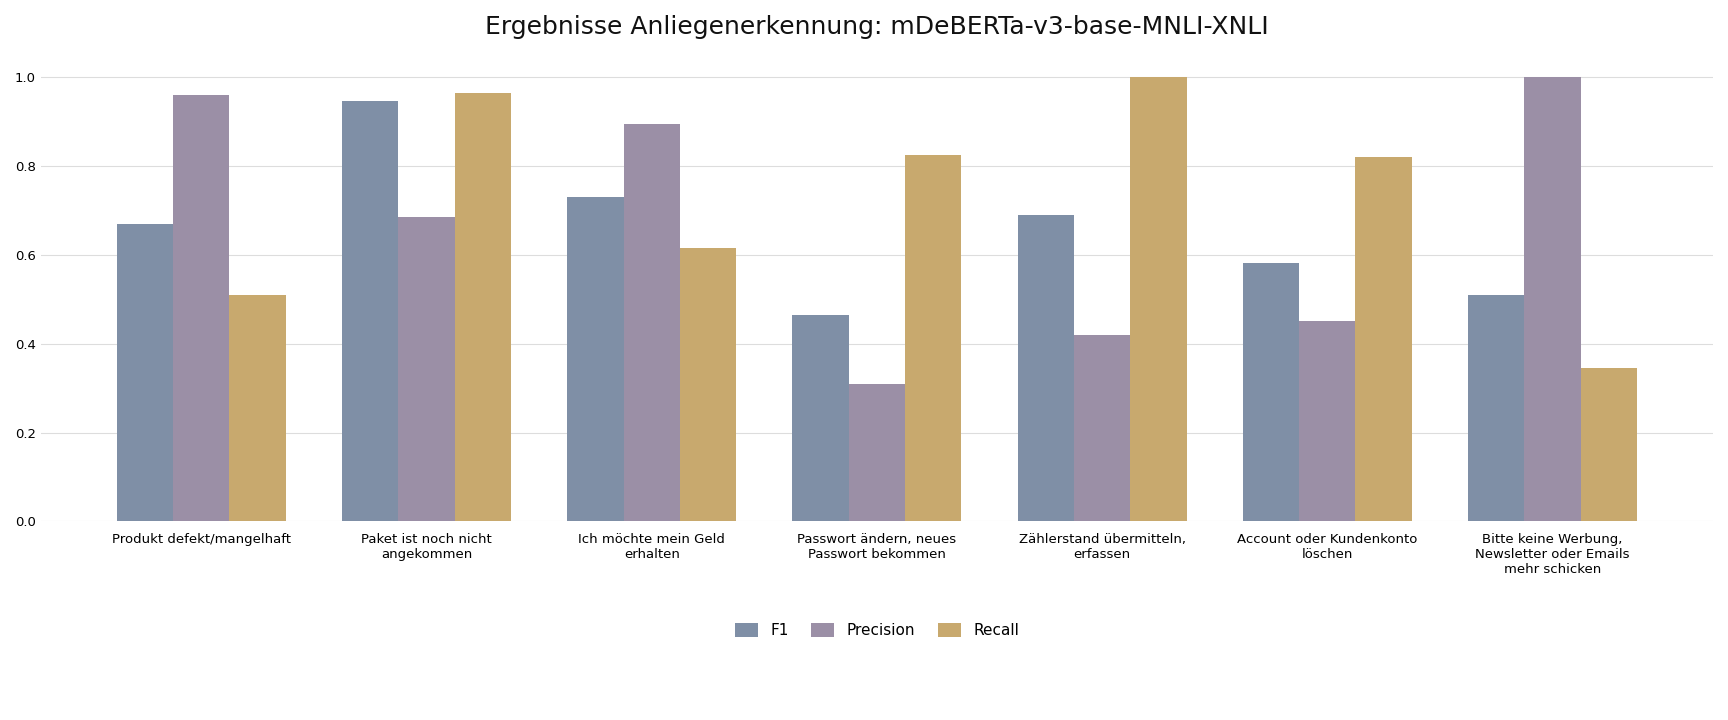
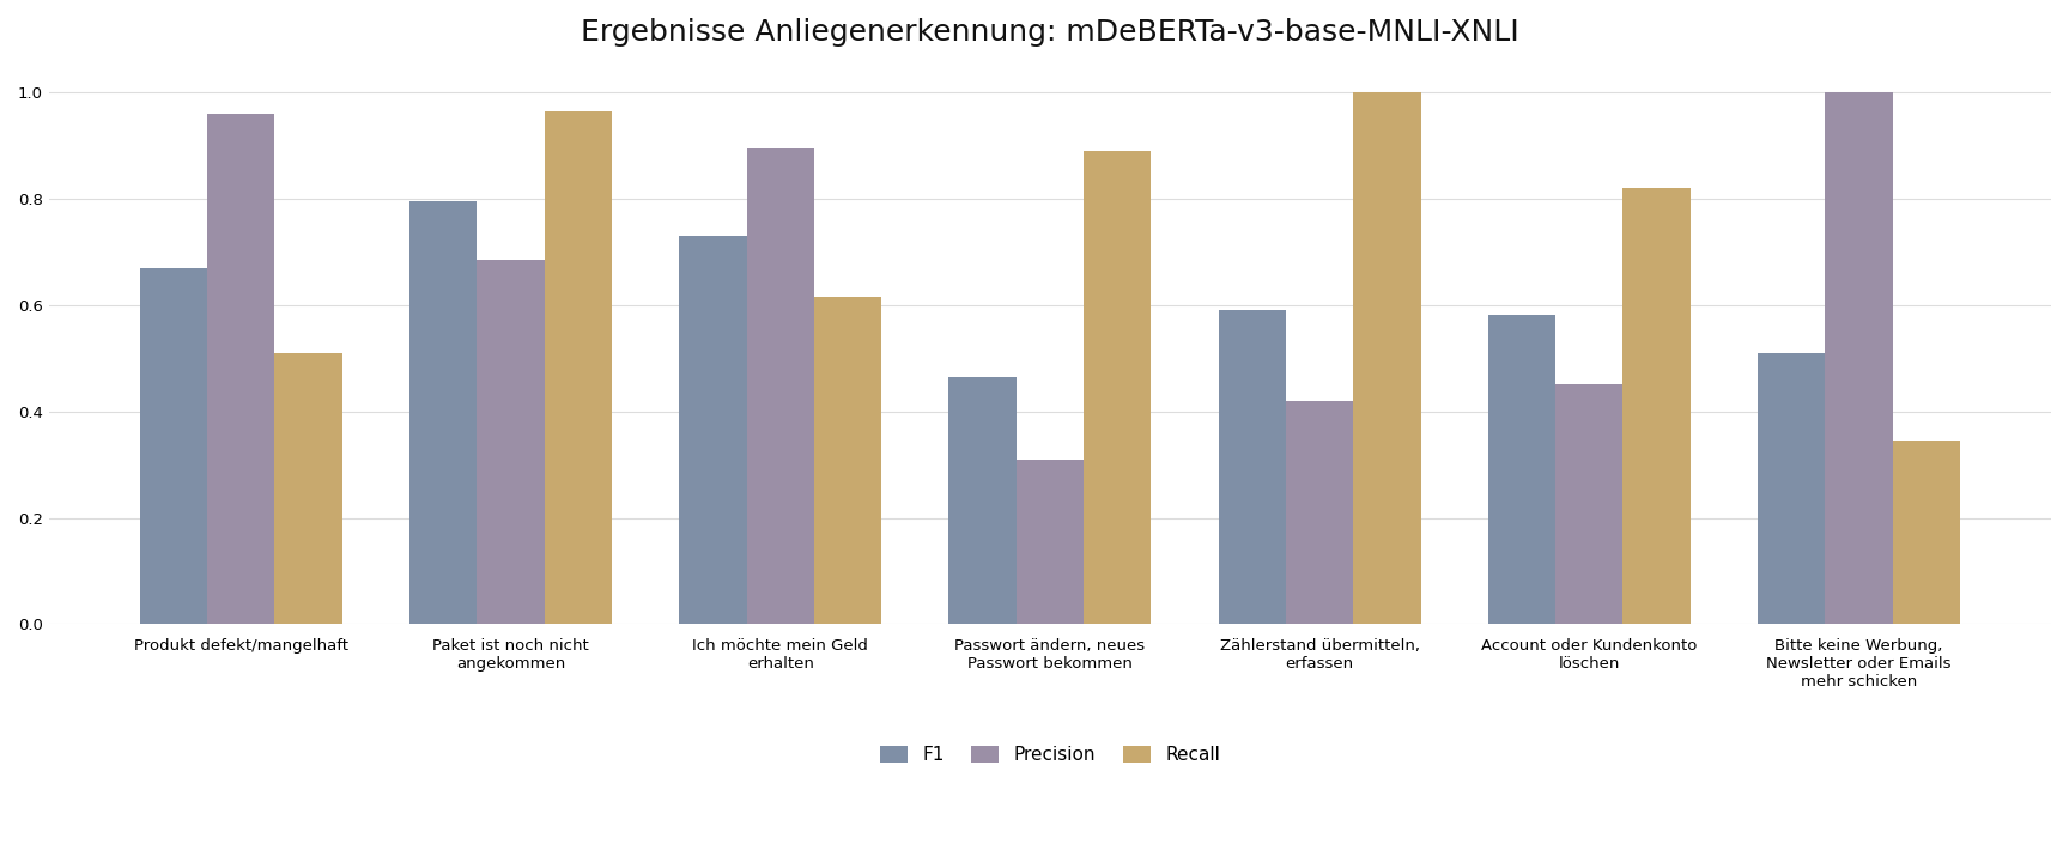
F1/Paket ist noch nicht angekommen: 0.945 -> 0.795
Recall/Passwort ändern, neues Passwort bekommen: 0.825 -> 0.890
F1/Zählerstand übermitteln, erfassen: 0.690 -> 0.590
